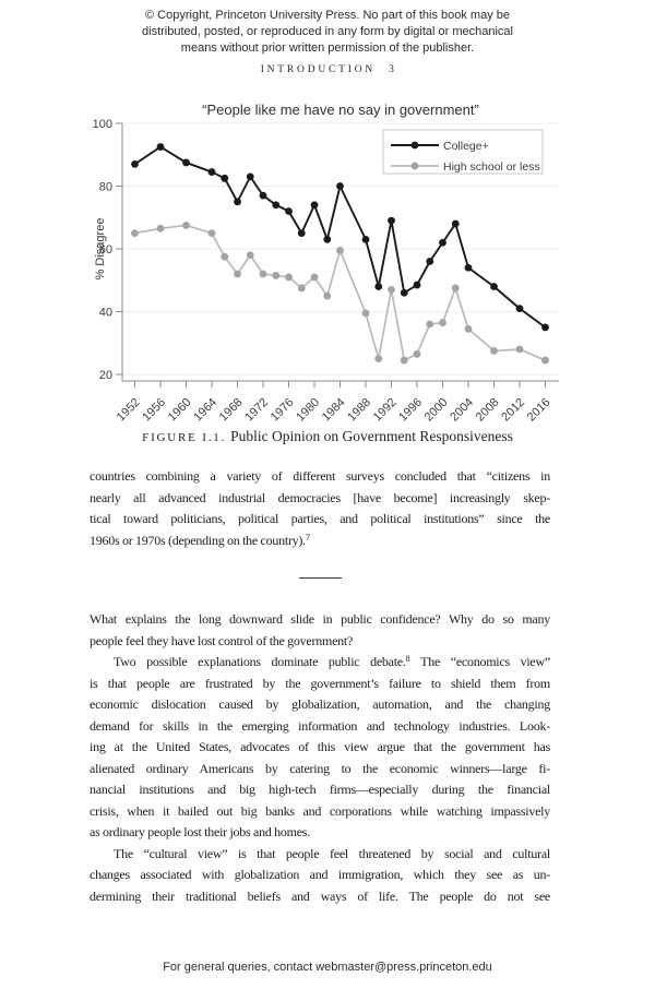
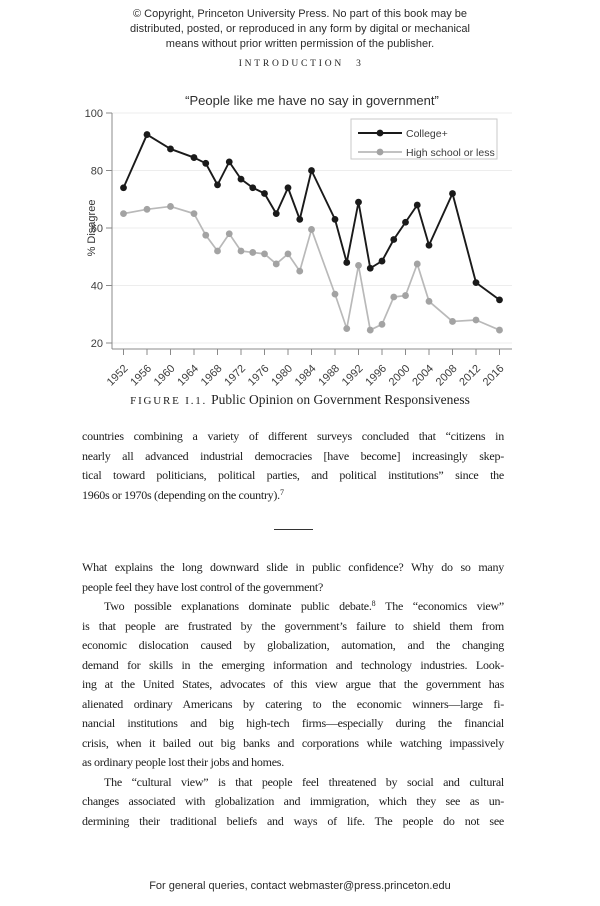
College+/1952: 87 -> 74
High school or less/1988: 40 -> 37
College+/2008: 48 -> 72
